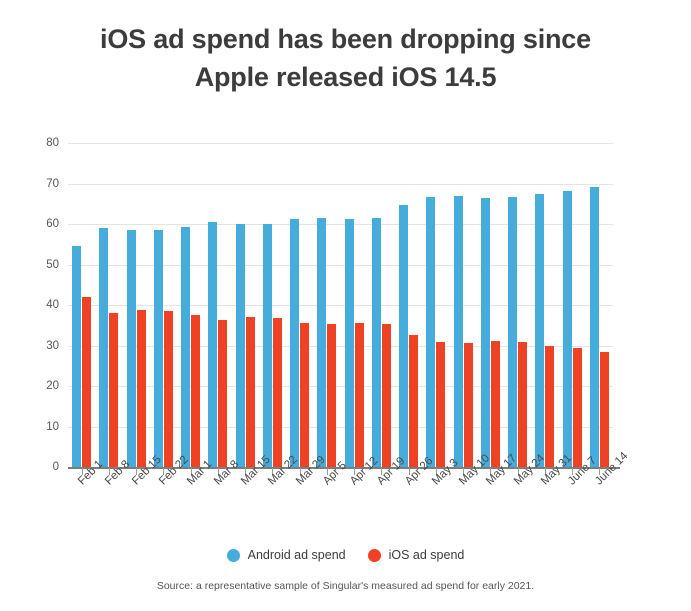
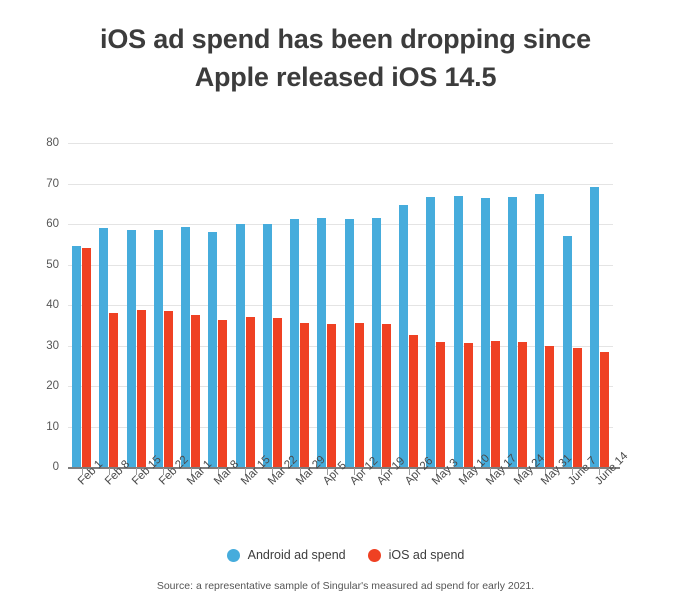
iOS ad spend/Feb 1: 42 -> 54
Android ad spend/Mar 8: 60 -> 58
Android ad spend/June 7: 68 -> 57
